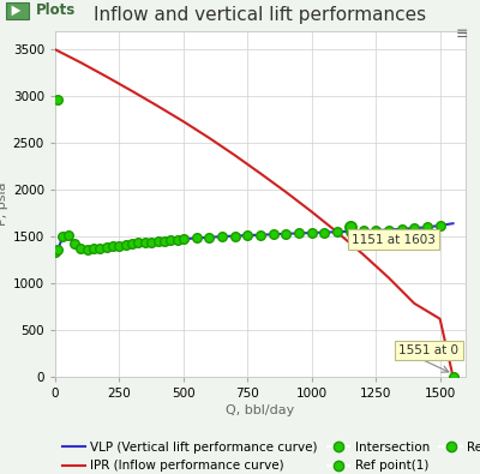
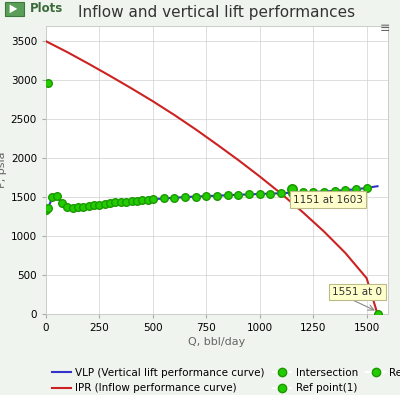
IPR (Inflow performance curve)/1500: 620 -> 460
